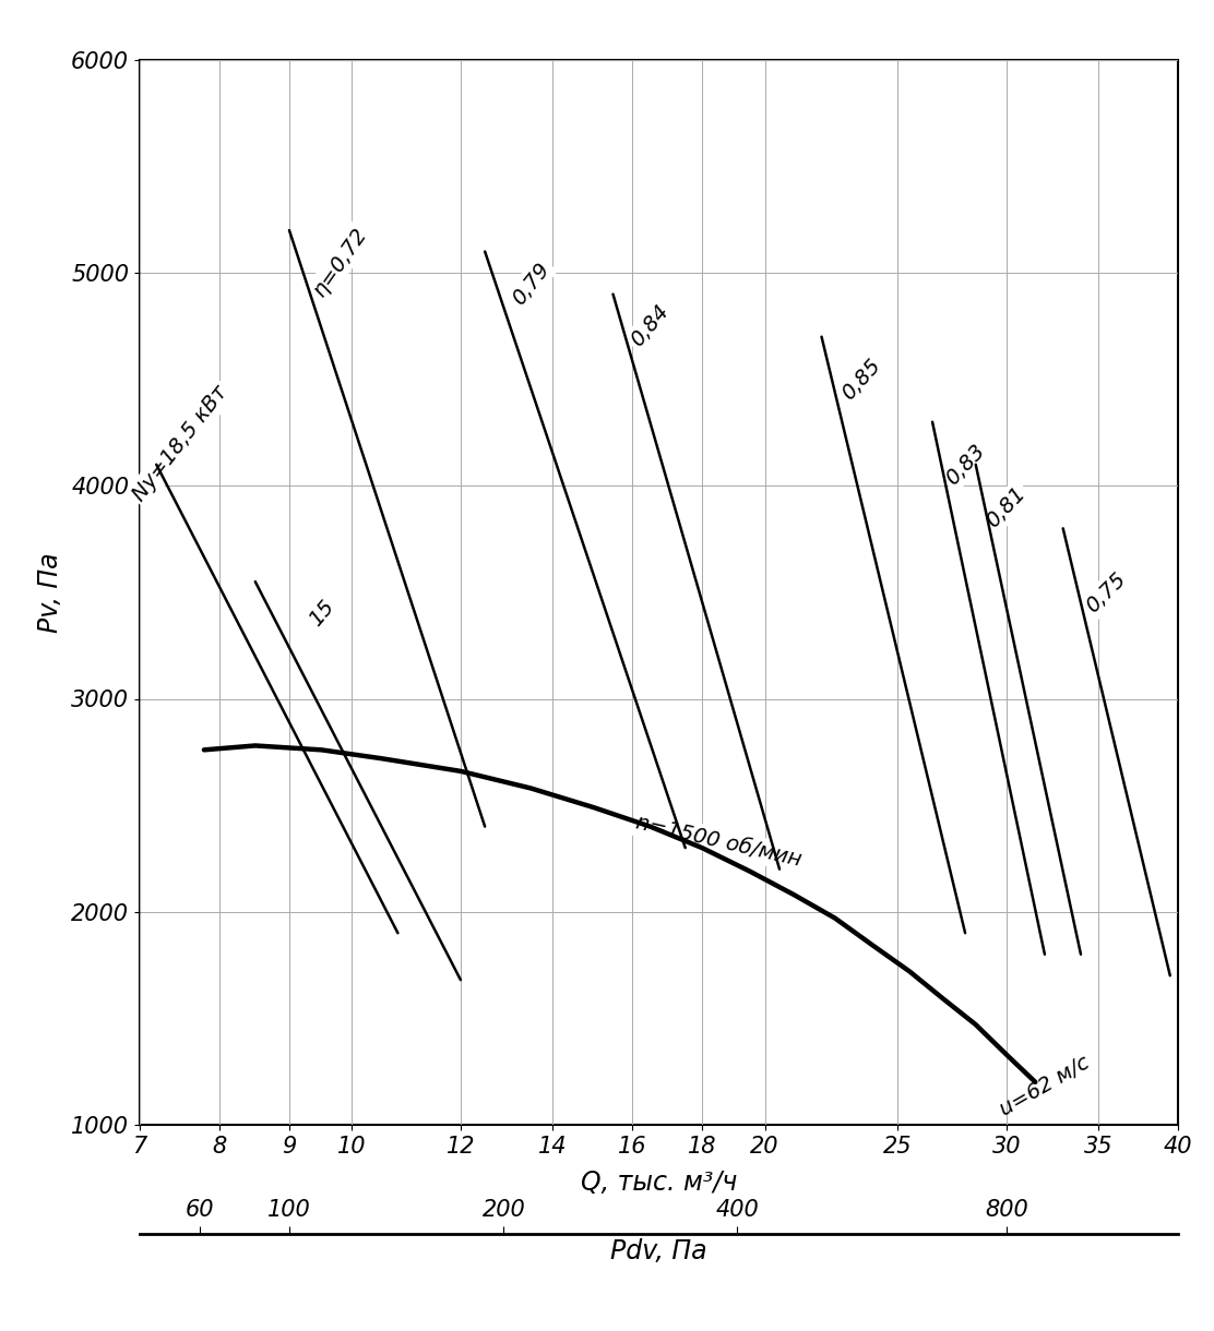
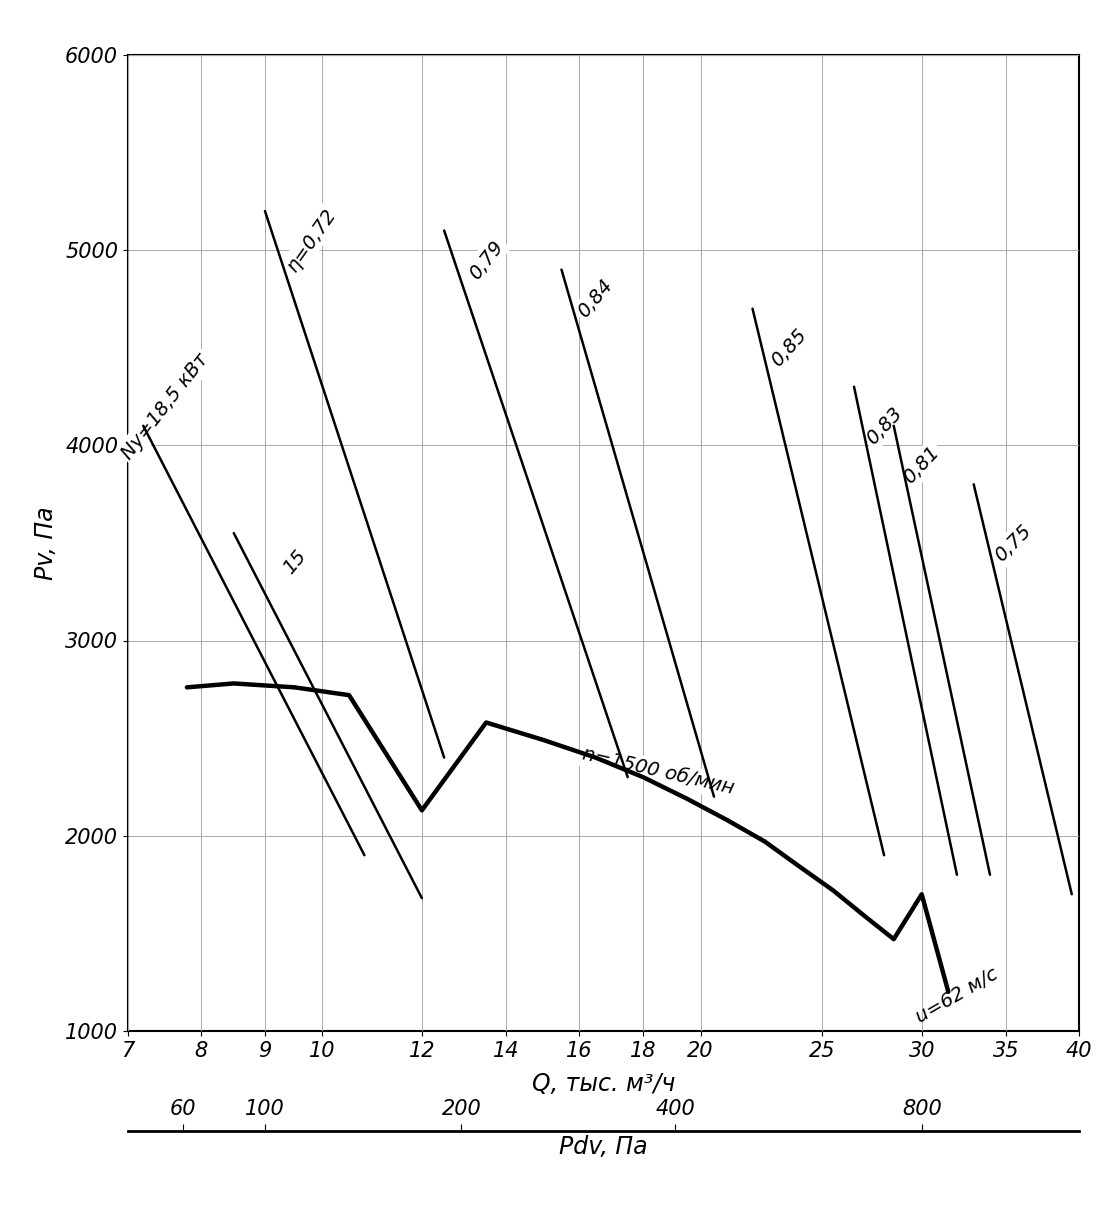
12: 2660 -> 2130
30: 1330 -> 1700
